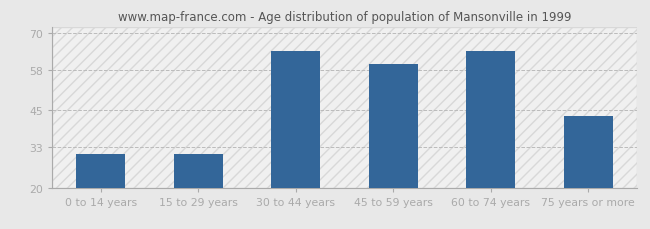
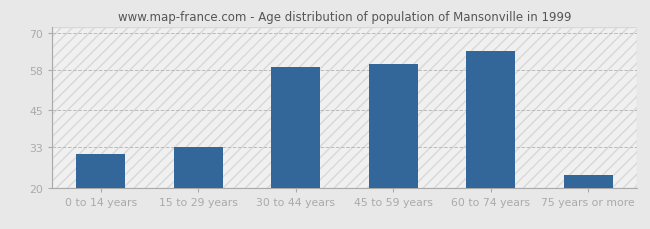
15 to 29 years: 31 -> 33
30 to 44 years: 64 -> 59
75 years or more: 43 -> 24
